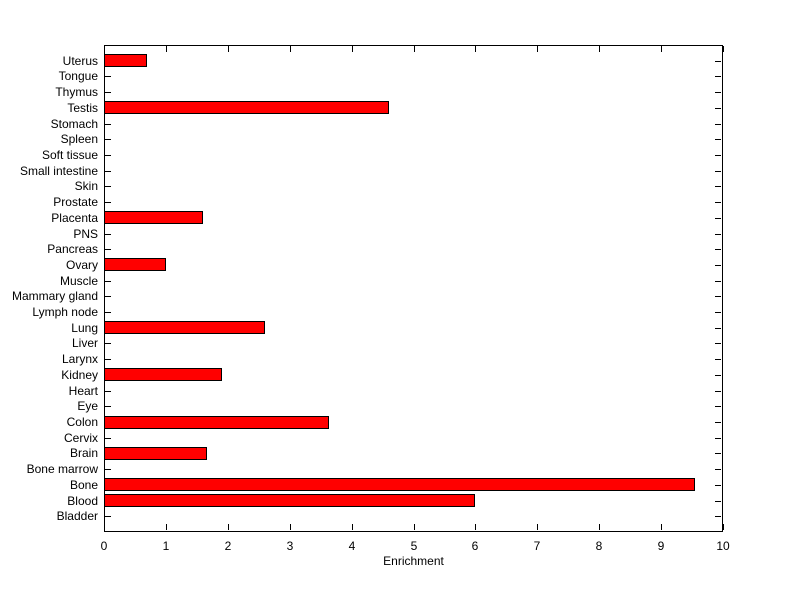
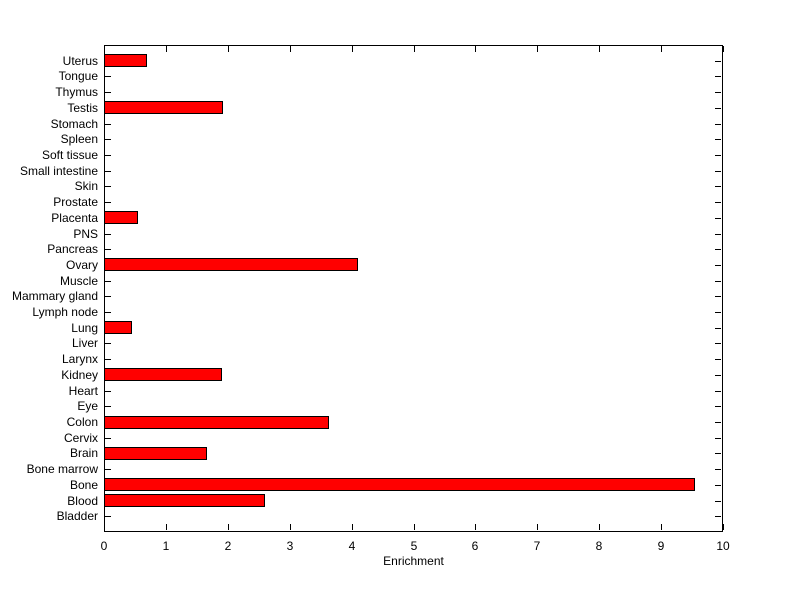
Testis: 4.6 -> 1.9
Placenta: 1.6 -> 0.6
Ovary: 1.0 -> 4.1
Lung: 2.6 -> 0.5
Blood: 6.0 -> 2.6
